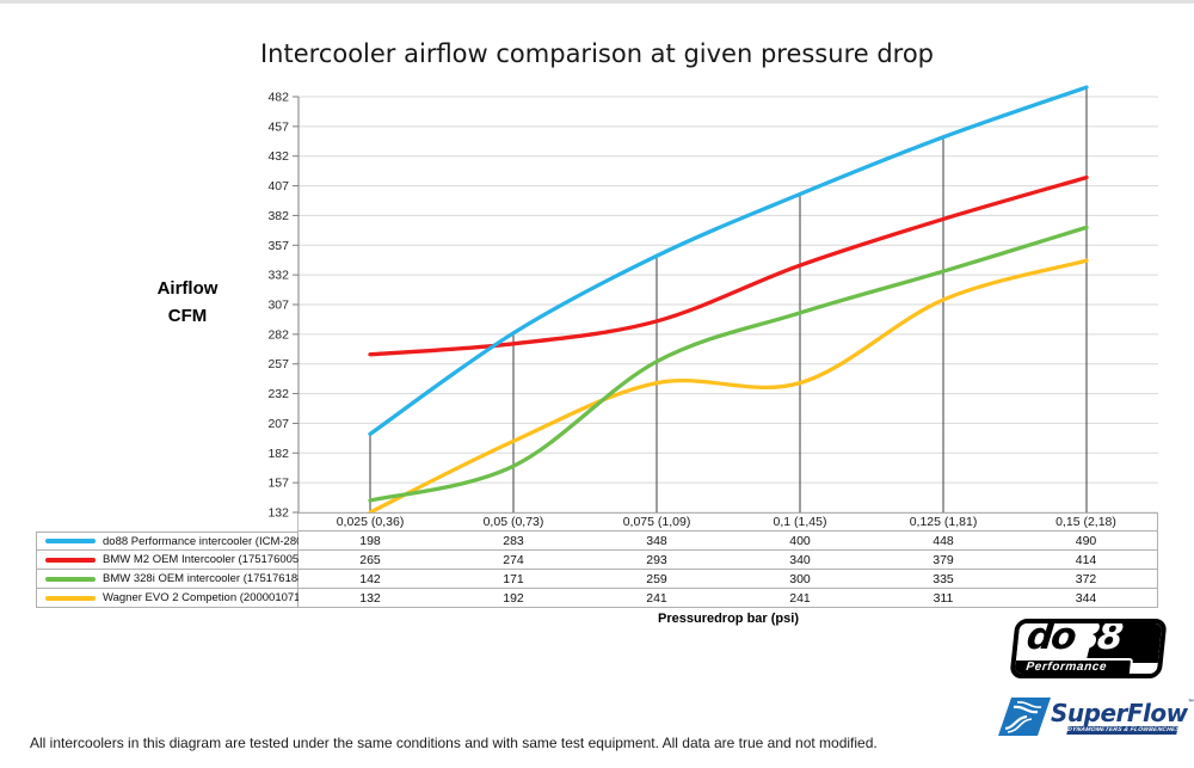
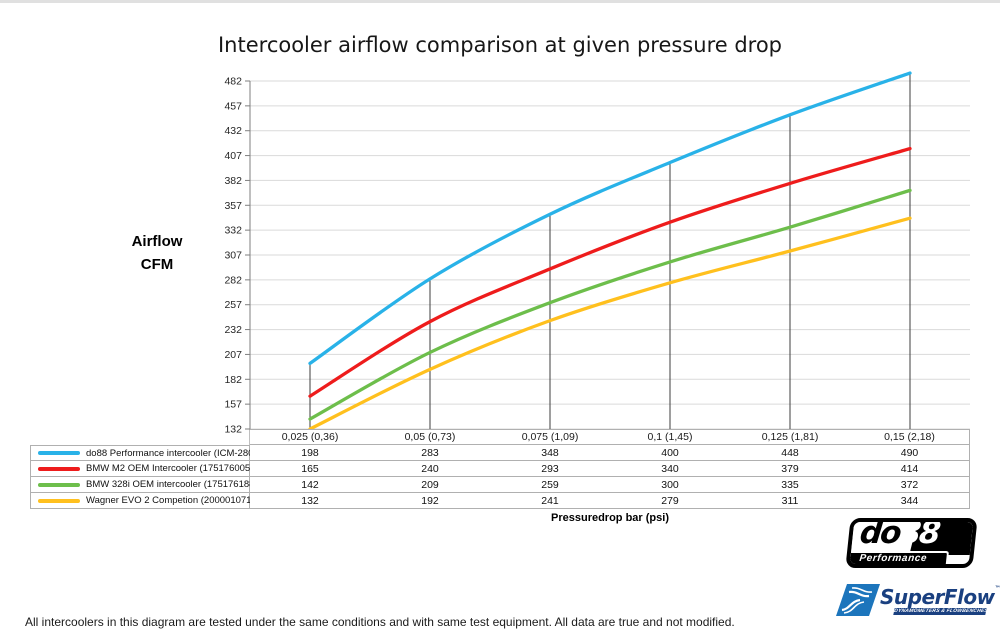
BMW M2 OEM Intercooler (17517600531)/0,025 (0,36): 265 -> 165
BMW M2 OEM Intercooler (17517600531)/0,05 (0,73): 274 -> 240
BMW 328i OEM intercooler (17517618809)/0,05 (0,73): 171 -> 209
Wagner EVO 2 Competion (200001071)/0,1 (1,45): 241 -> 279
